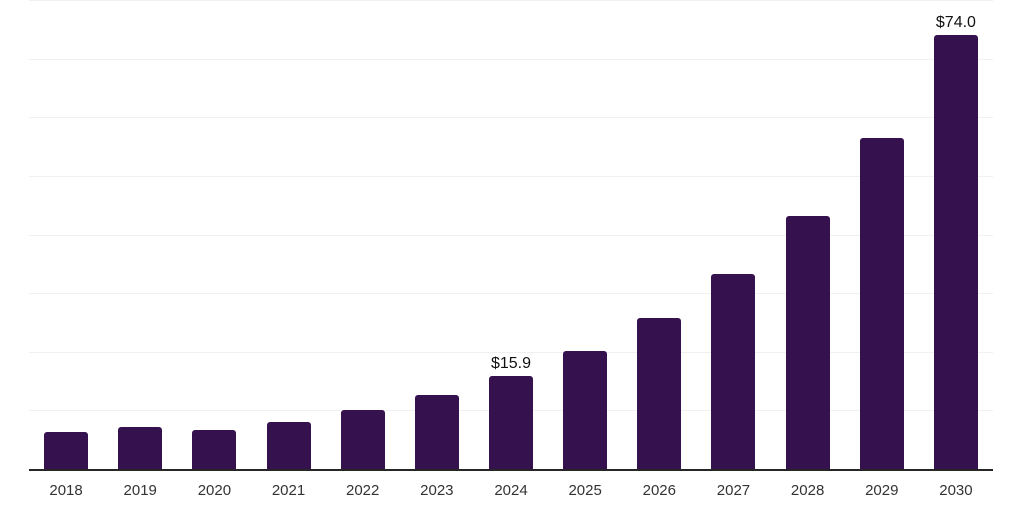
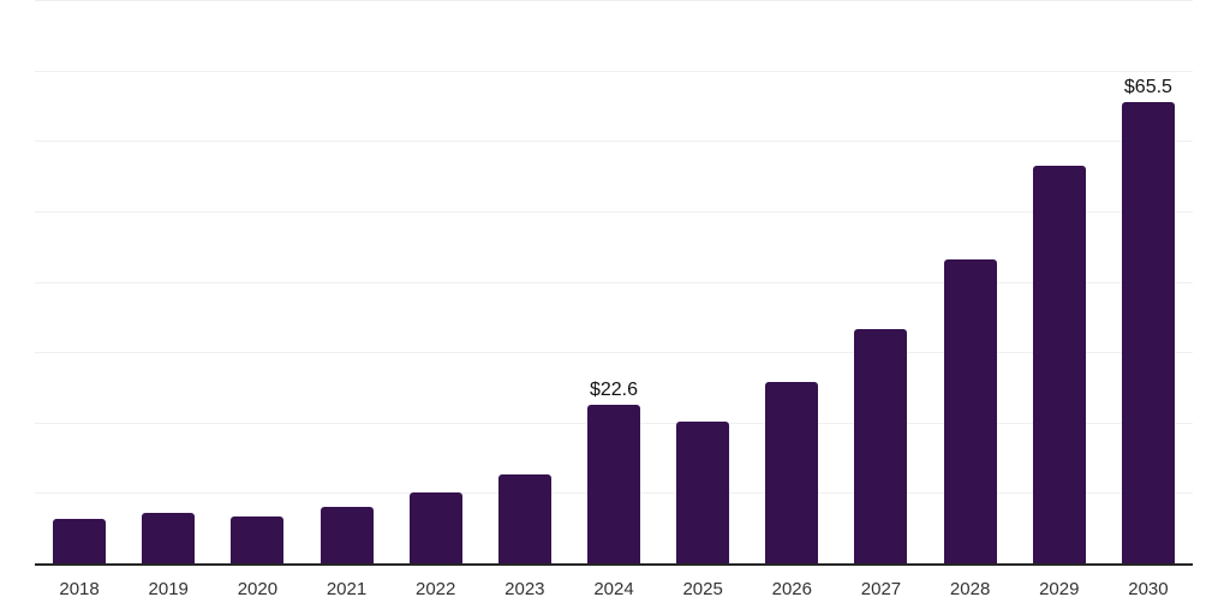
2024: $15.9 -> $22.6
2030: $74.0 -> $65.5
